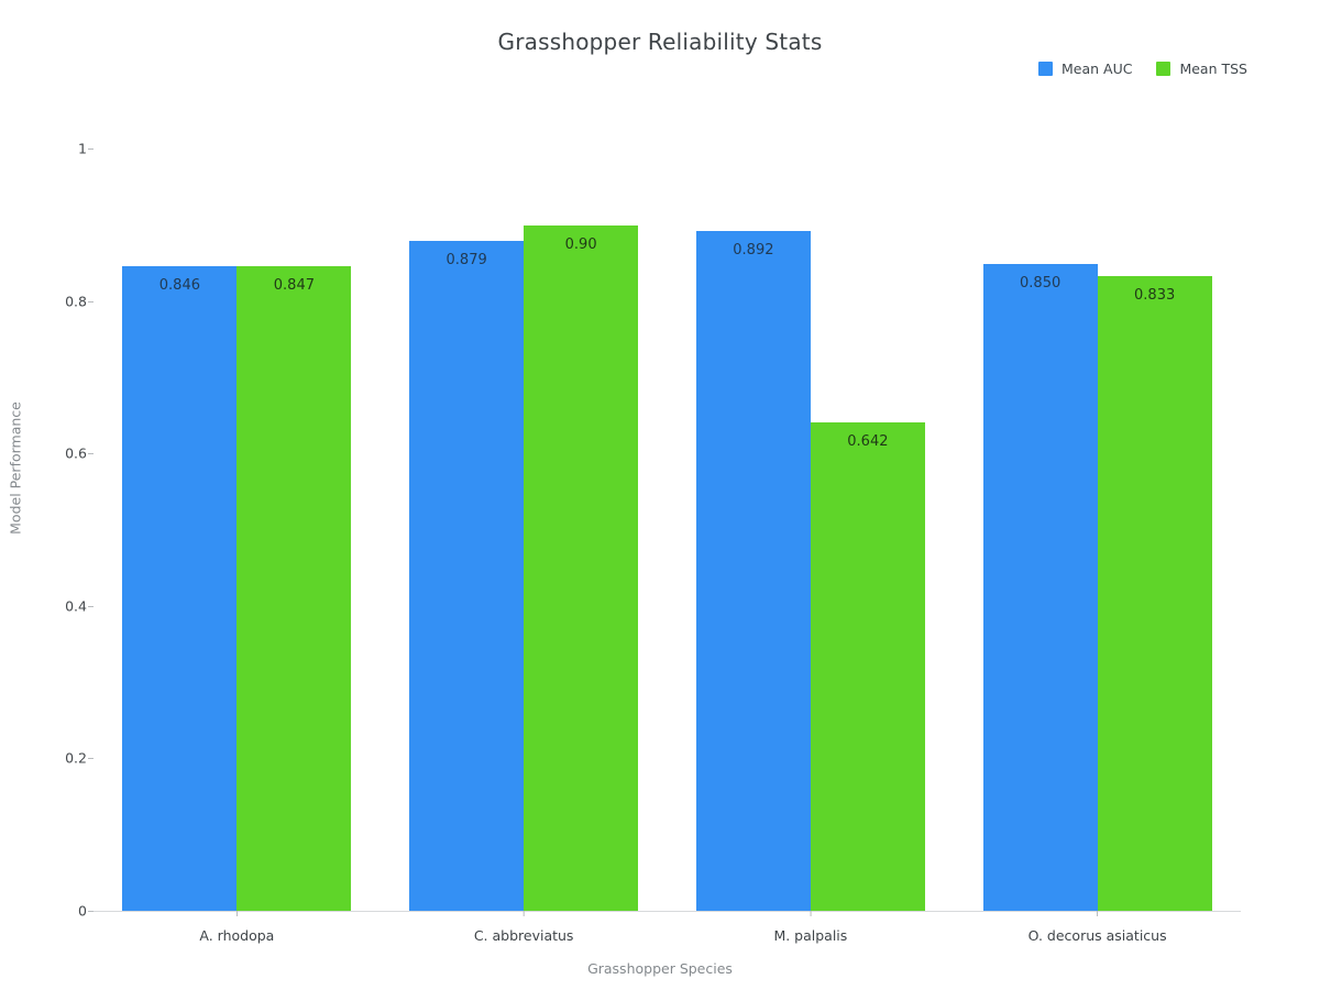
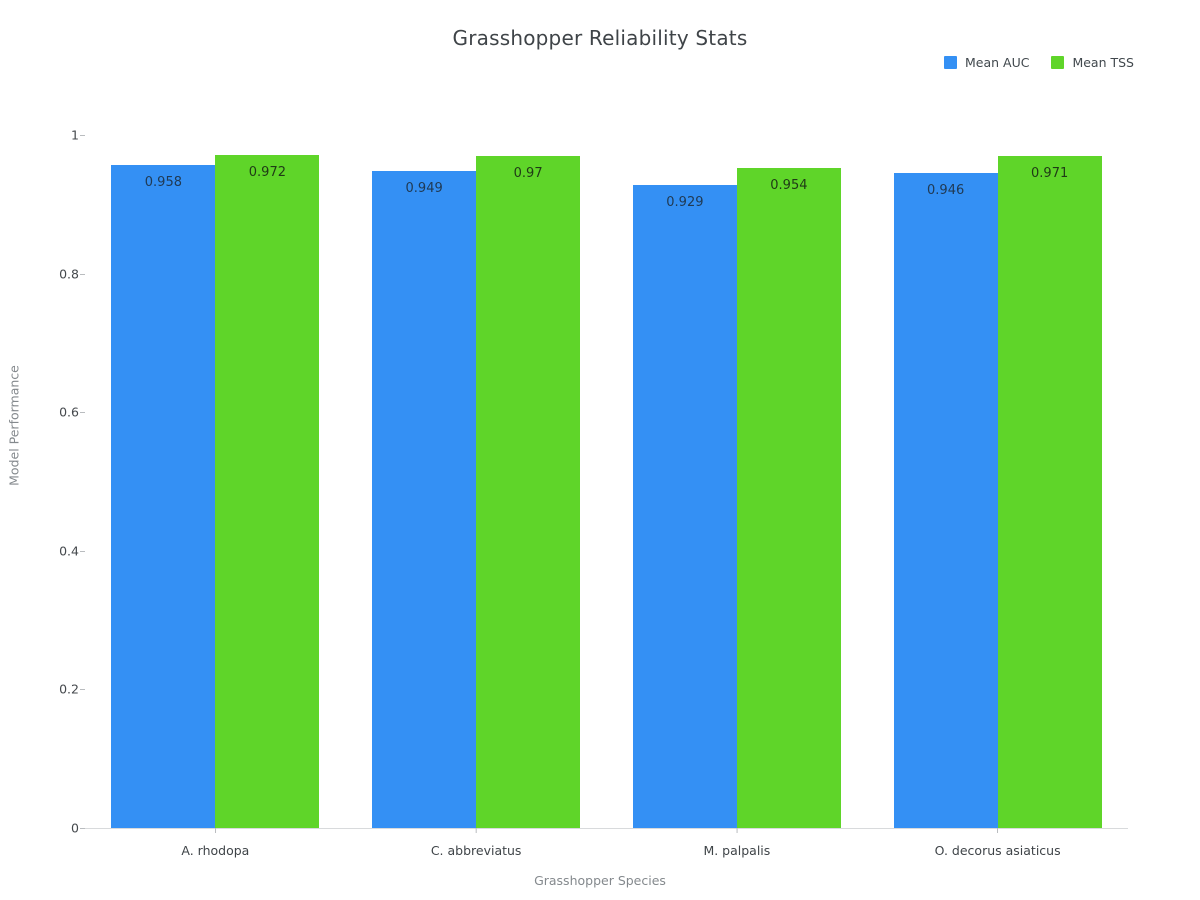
Mean AUC/A. rhodopa: 0.846 -> 0.958
Mean TSS/A. rhodopa: 0.847 -> 0.972
Mean AUC/C. abbreviatus: 0.879 -> 0.949
Mean TSS/C. abbreviatus: 0.90 -> 0.97
Mean AUC/M. palpalis: 0.892 -> 0.929
Mean TSS/M. palpalis: 0.642 -> 0.954
Mean AUC/O. decorus asiaticus: 0.850 -> 0.946
Mean TSS/O. decorus asiaticus: 0.833 -> 0.971
